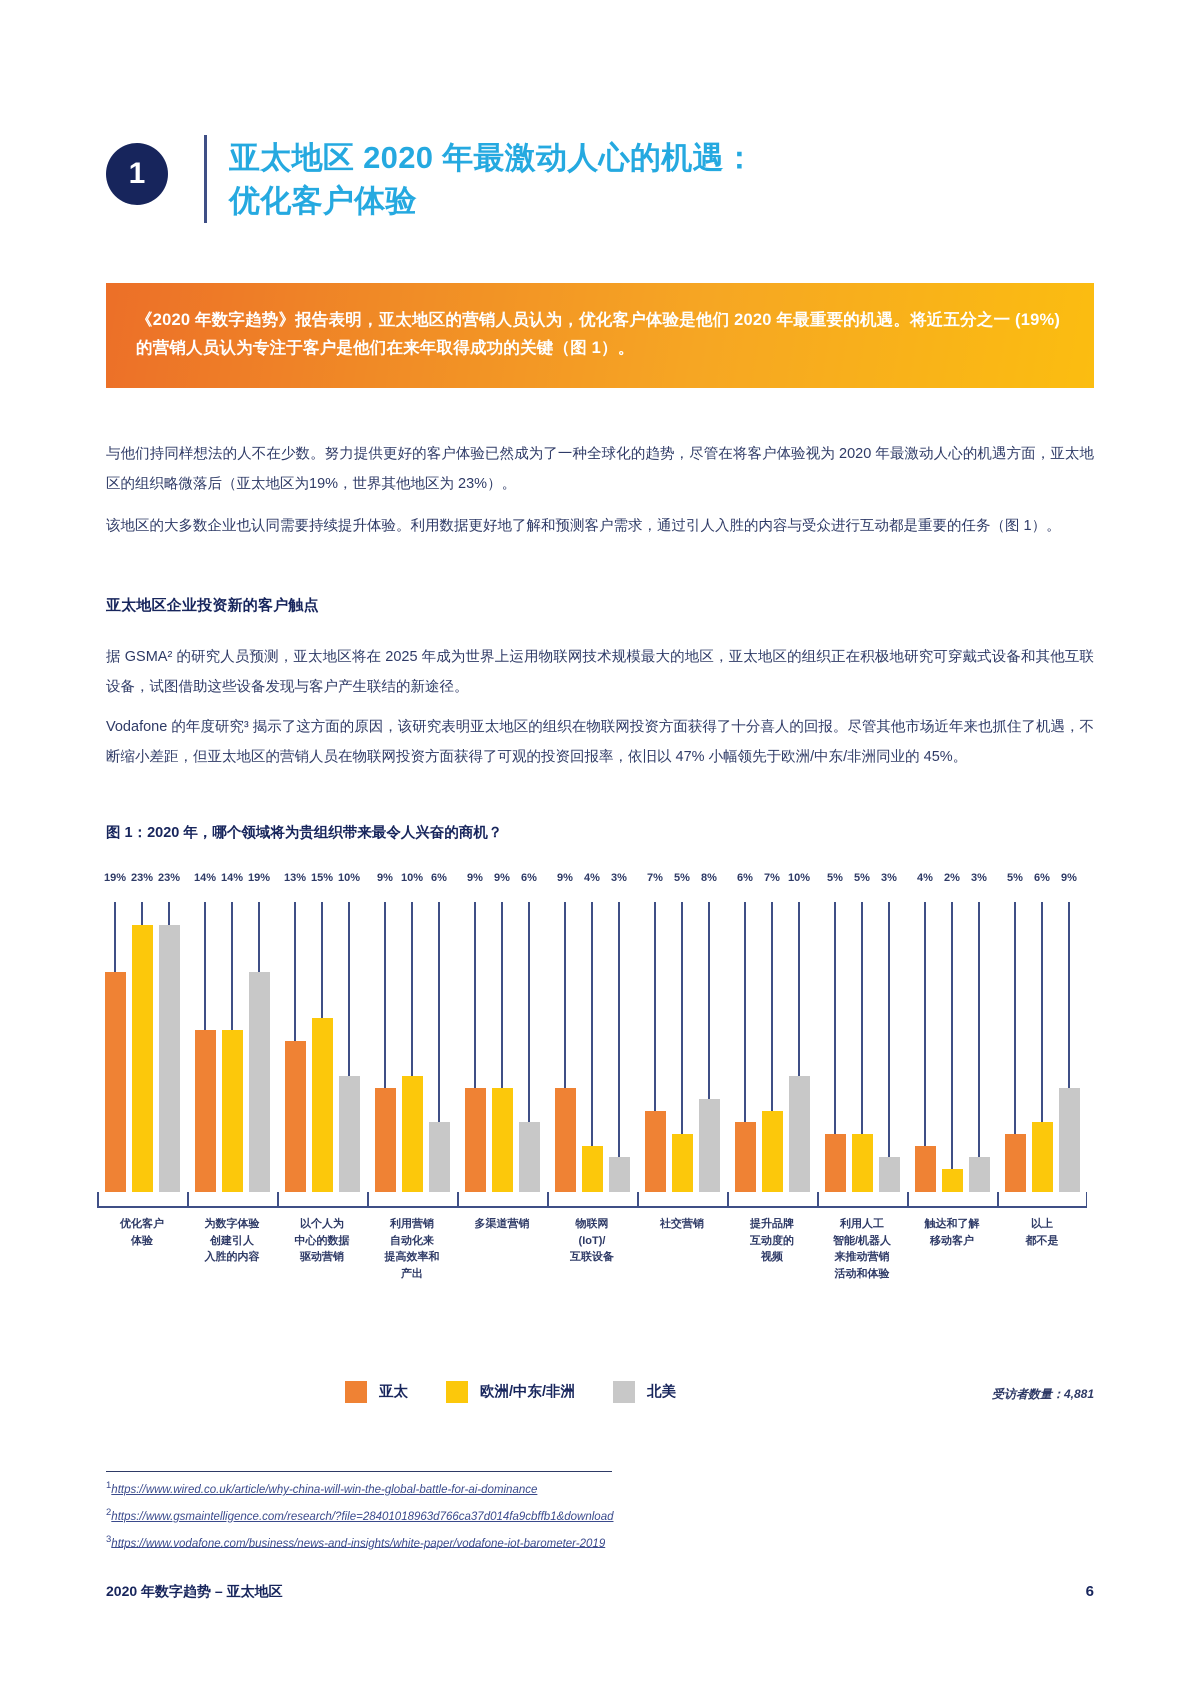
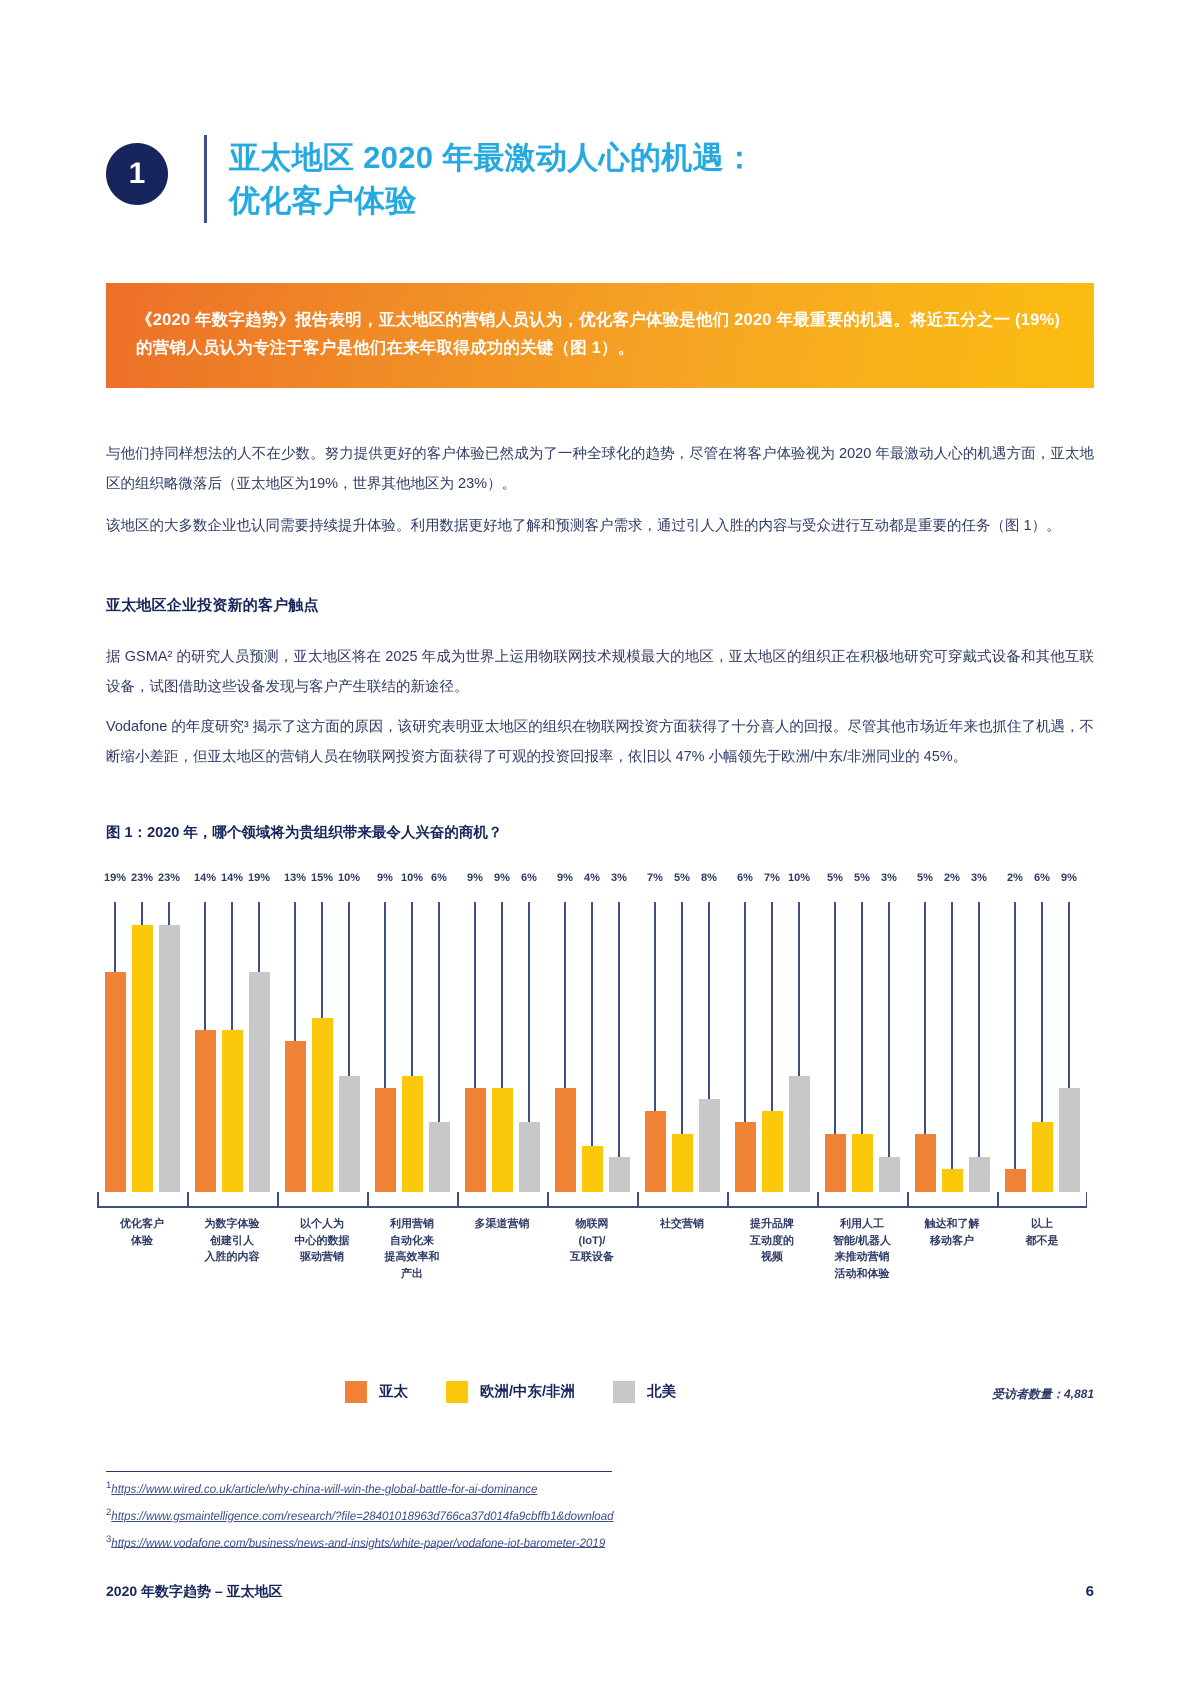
亚太/触达和了解 移动客户: 4% -> 5%
亚太/以上 都不是: 5% -> 2%
